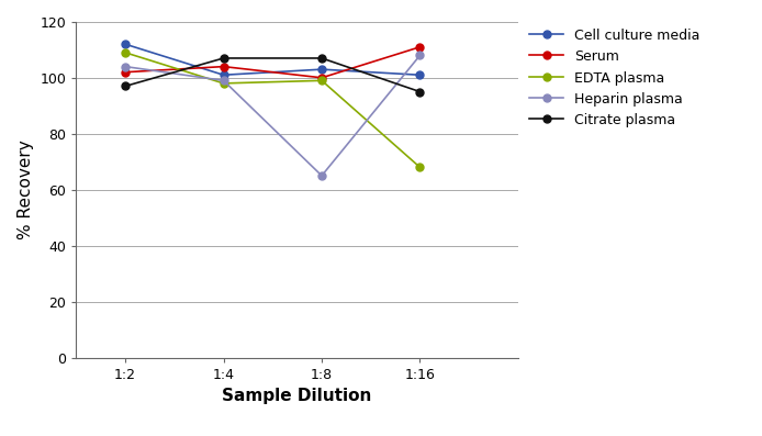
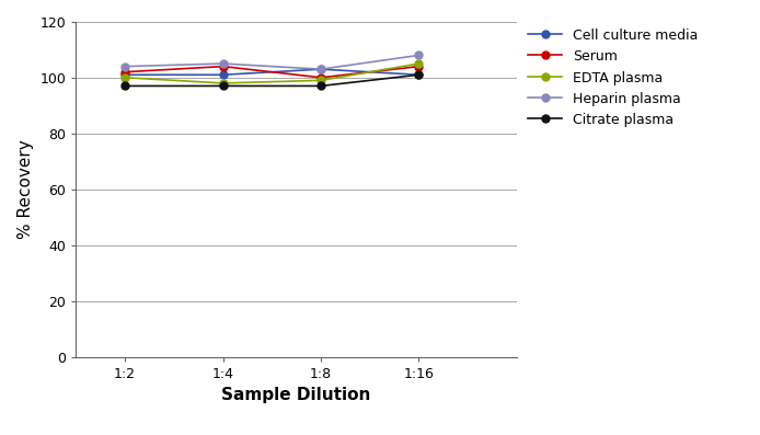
Cell culture media/1:2: 112 -> 101
EDTA plasma/1:2: 109 -> 100
Heparin plasma/1:4: 99 -> 105
Citrate plasma/1:4: 107 -> 97
Heparin plasma/1:8: 65 -> 103
Citrate plasma/1:8: 107 -> 97
Serum/1:16: 111 -> 104
EDTA plasma/1:16: 68 -> 105
Citrate plasma/1:16: 95 -> 101
